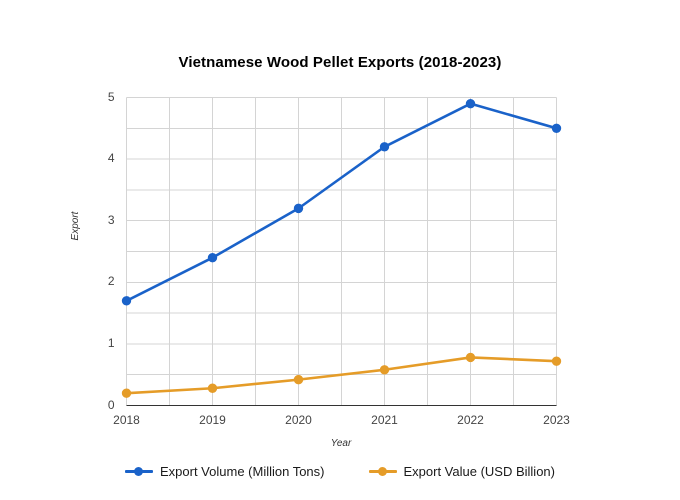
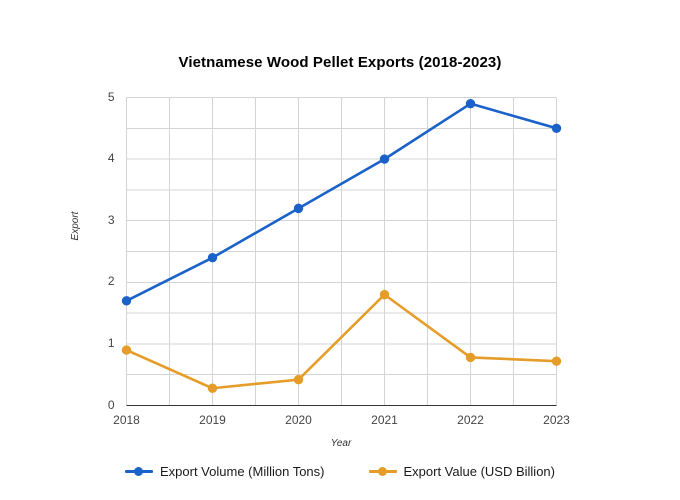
Export Value (USD Billion)/2018: 0.2 -> 0.9
Export Volume (Million Tons)/2021: 4.2 -> 4.0
Export Value (USD Billion)/2021: 0.6 -> 1.8
